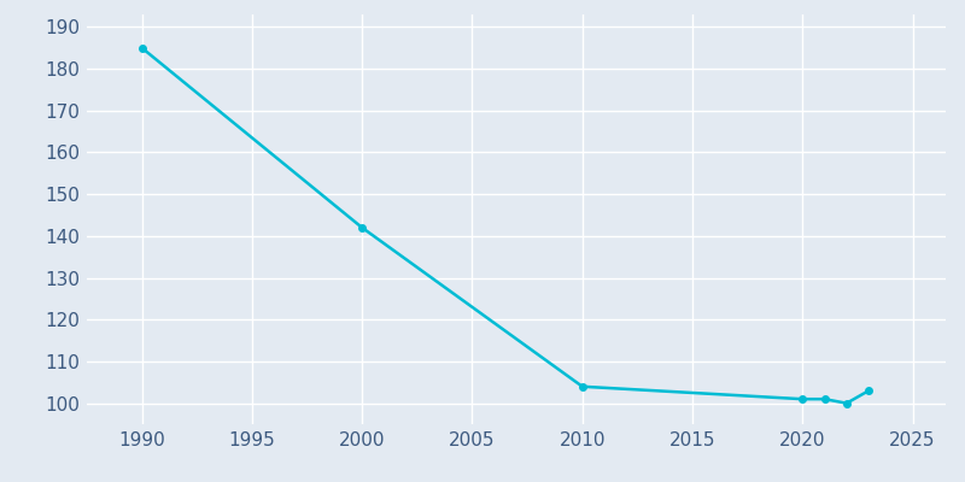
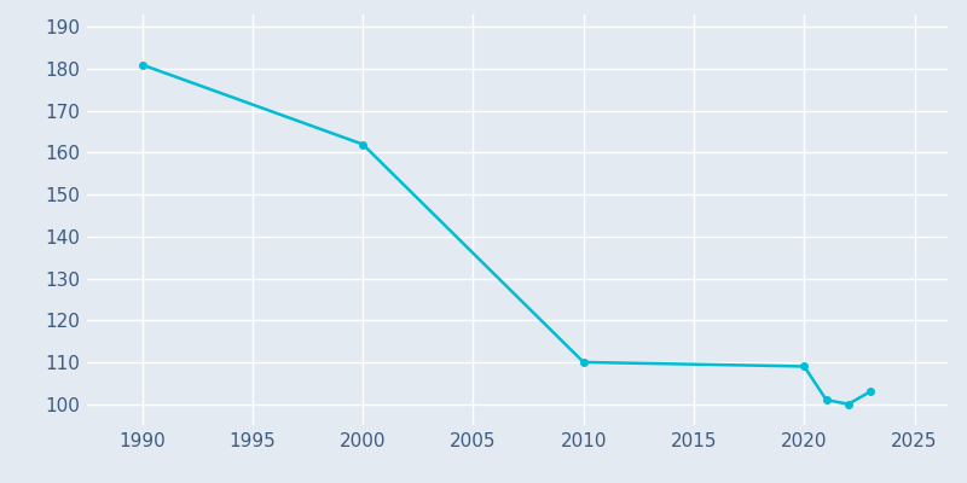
1990: 185 -> 181
2000: 142 -> 162
2010: 104 -> 110
2020: 101 -> 109
